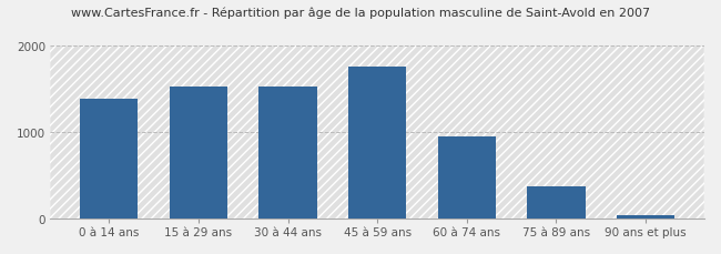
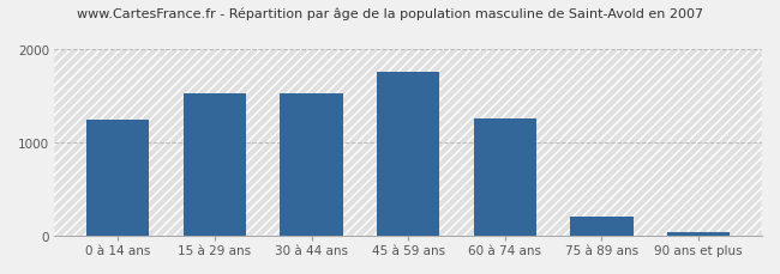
0 à 14 ans: 1390 -> 1240
60 à 74 ans: 950 -> 1260
75 à 89 ans: 380 -> 200
